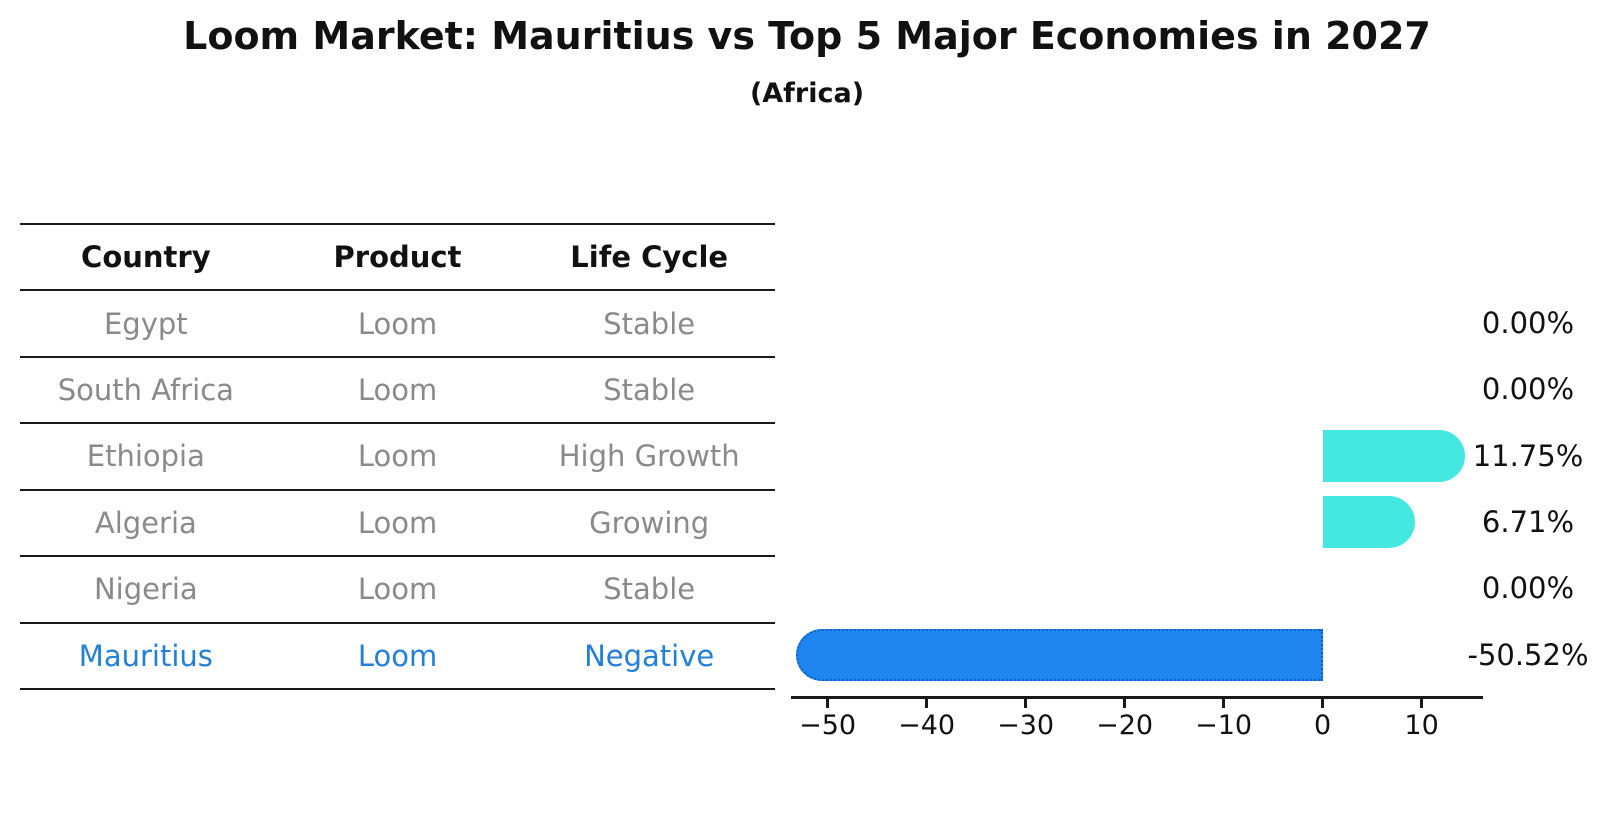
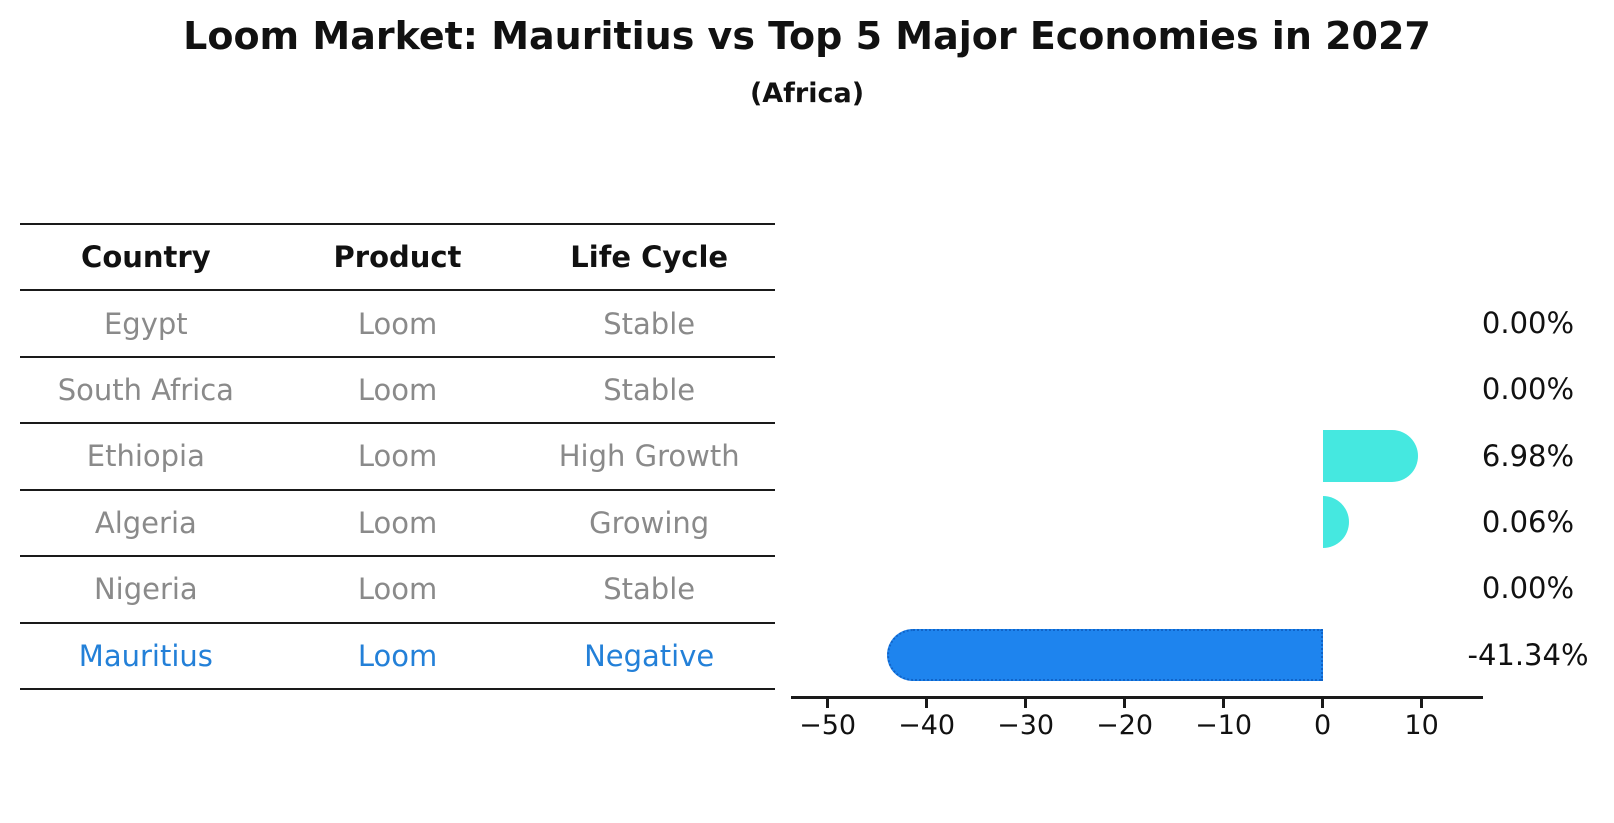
Ethiopia: 11.75% -> 6.98%
Algeria: 6.71% -> 0.06%
Mauritius: -50.52% -> -41.34%
